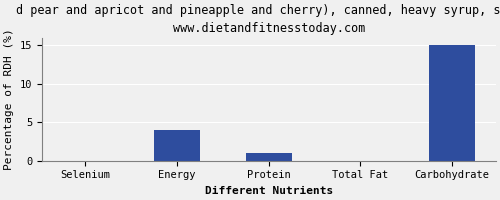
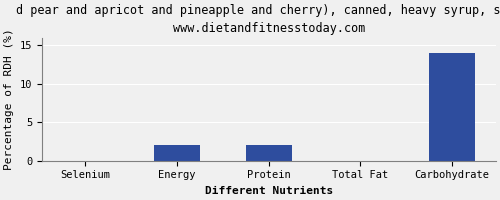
Energy: 4 -> 2
Protein: 1 -> 2
Carbohydrate: 15 -> 14
